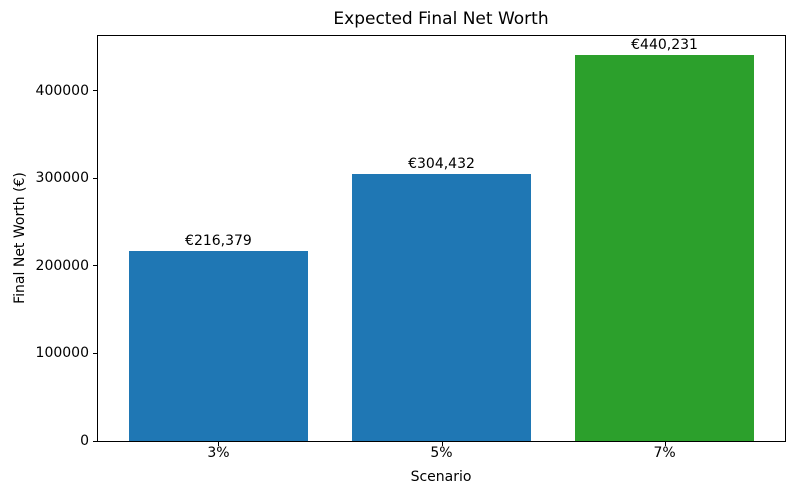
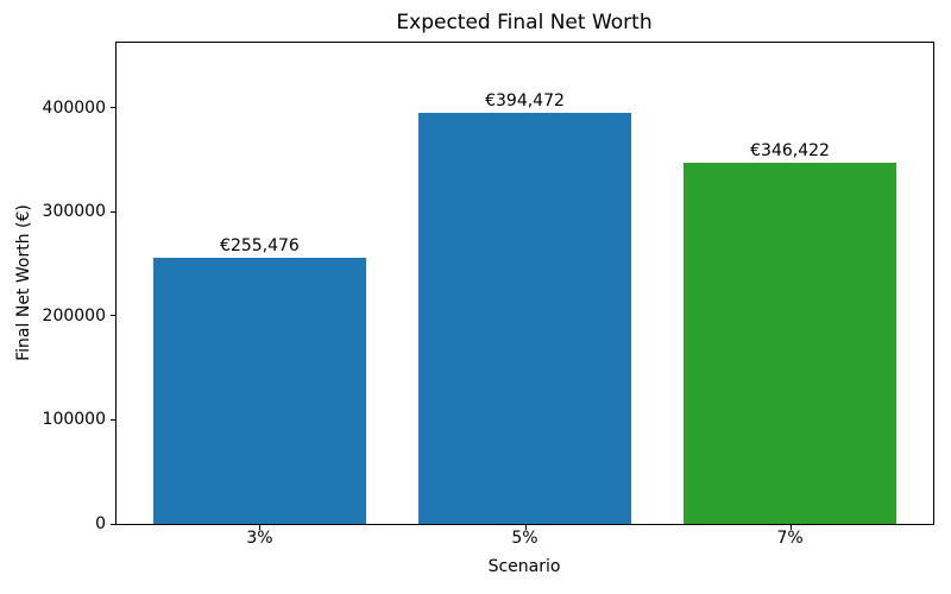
3%: €216,379 -> €255,476
5%: €304,432 -> €394,472
7%: €440,231 -> €346,422
